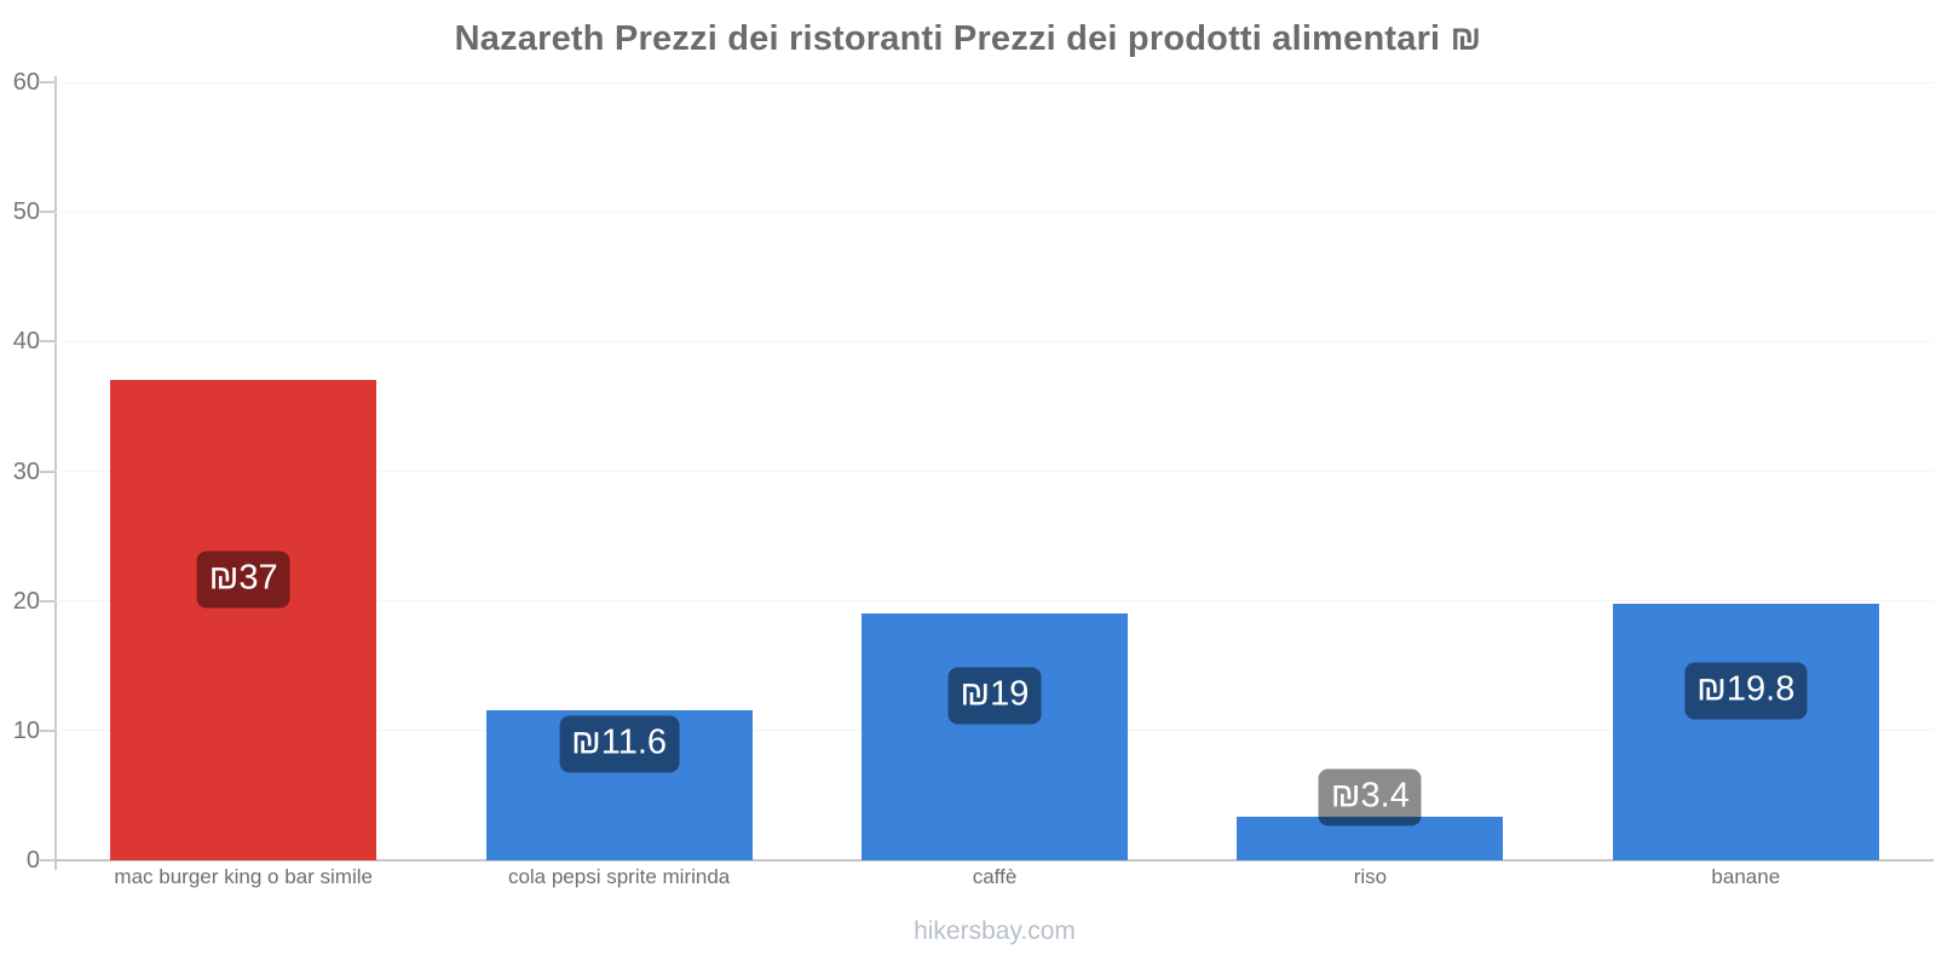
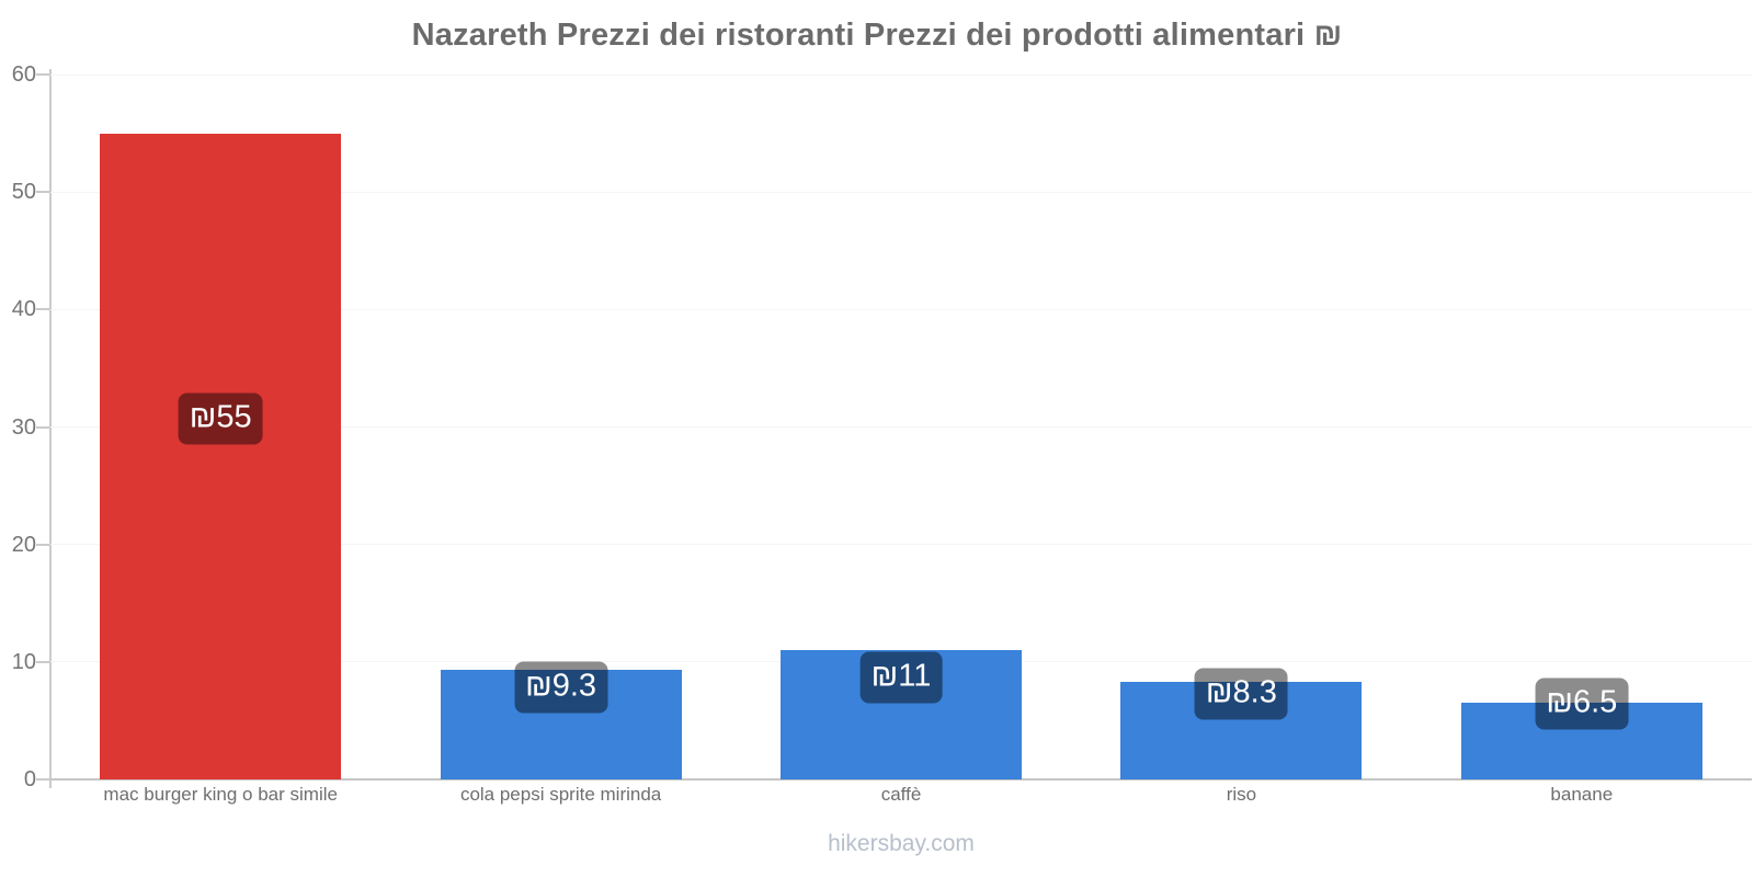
mac burger king o bar simile: 37 -> 55
cola pepsi sprite mirinda: 11.6 -> 9.3
caffè: 19 -> 11
riso: 3.4 -> 8.3
banane: 19.8 -> 6.5
